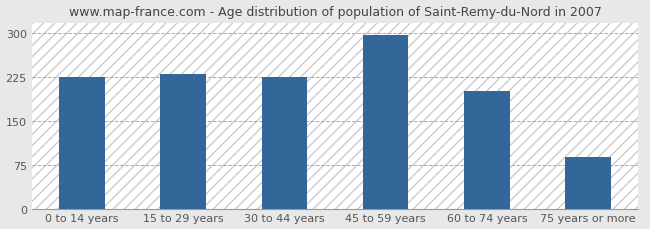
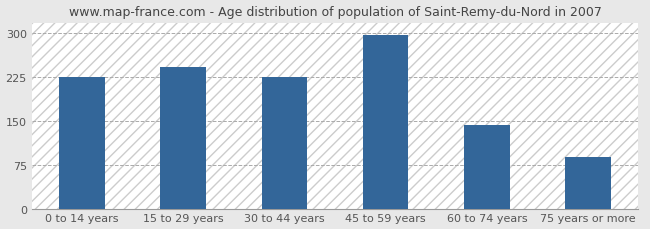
15 to 29 years: 230 -> 242
60 to 74 years: 202 -> 143
